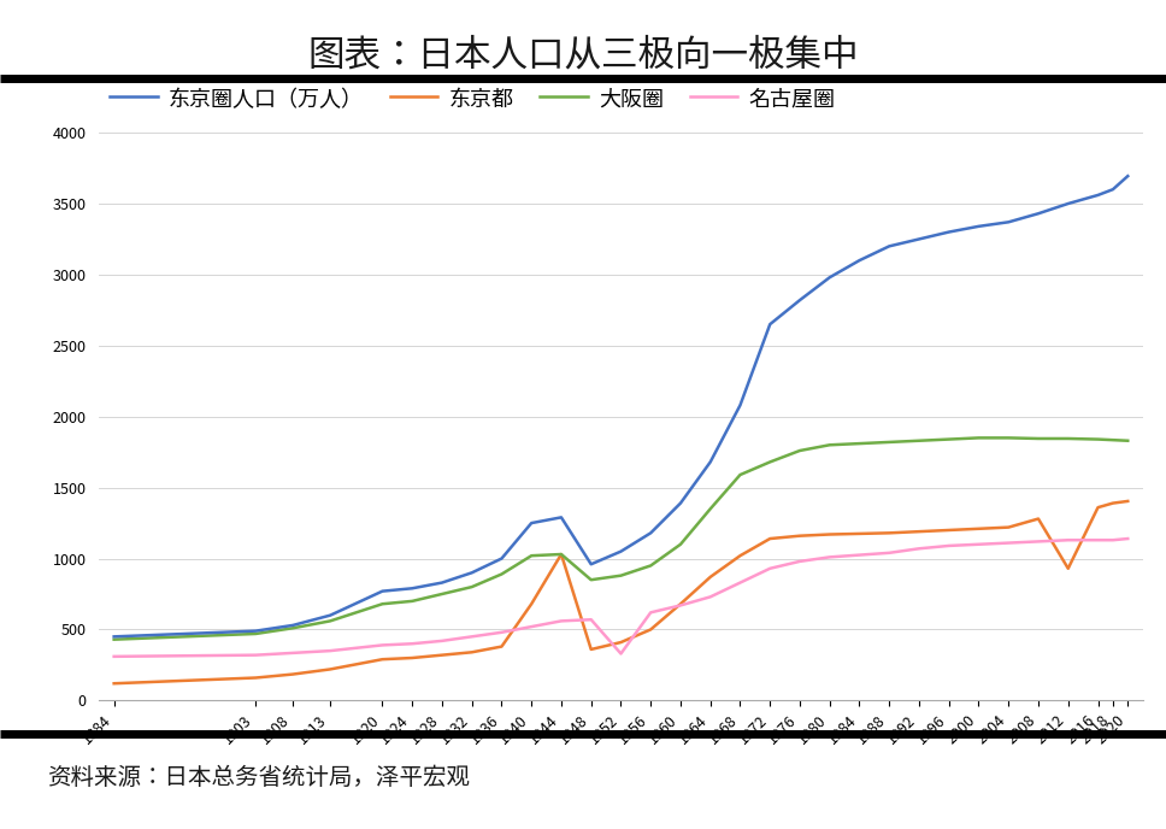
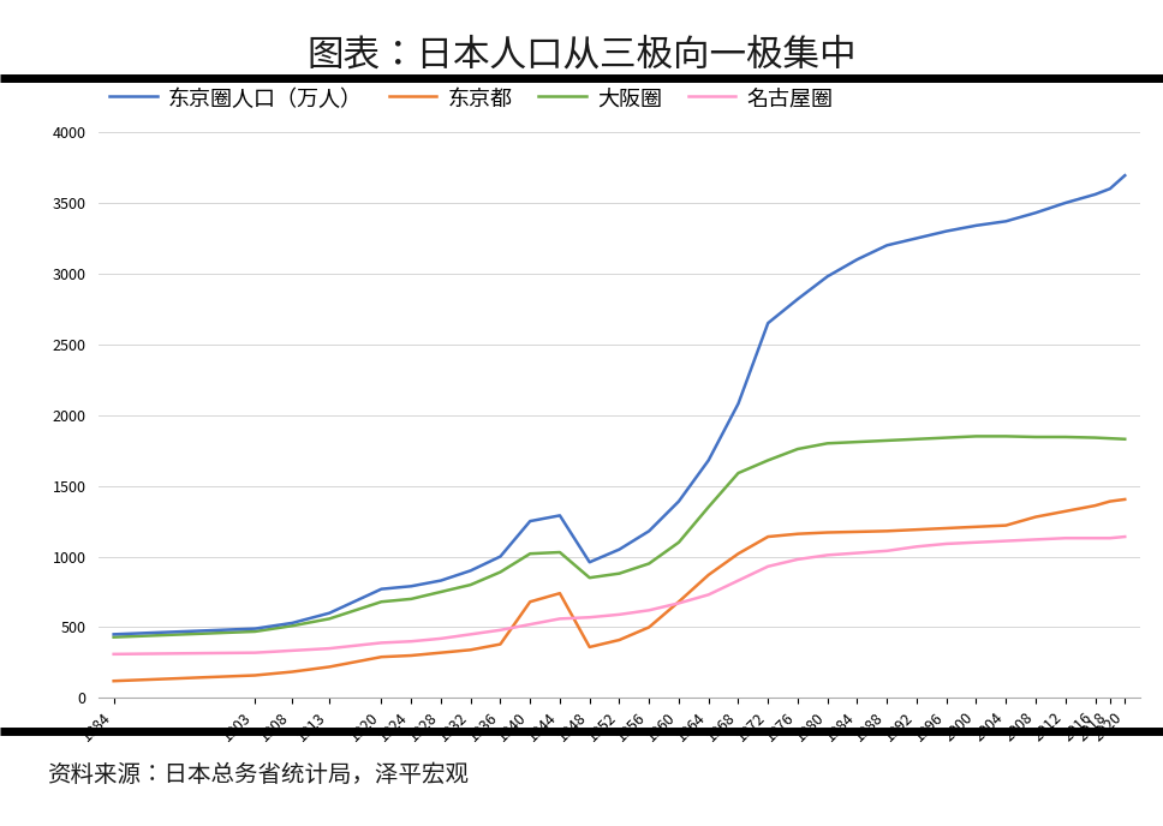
东京都/1944: 1030 -> 740
名古屋圈/1952: 330 -> 590
东京都/2012: 930 -> 1320
